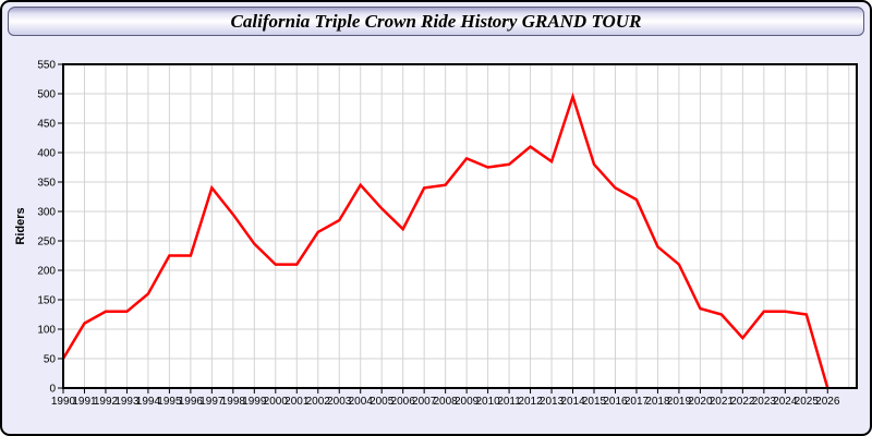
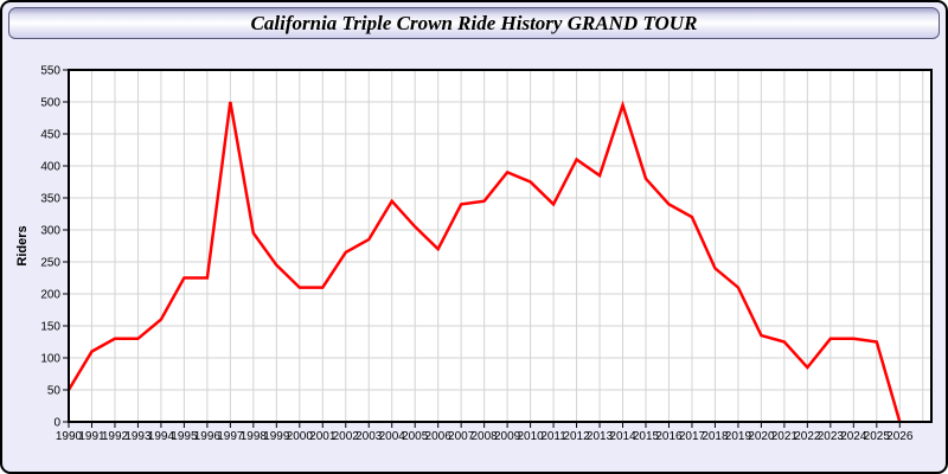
1997: 340 -> 500
2011: 380 -> 340
